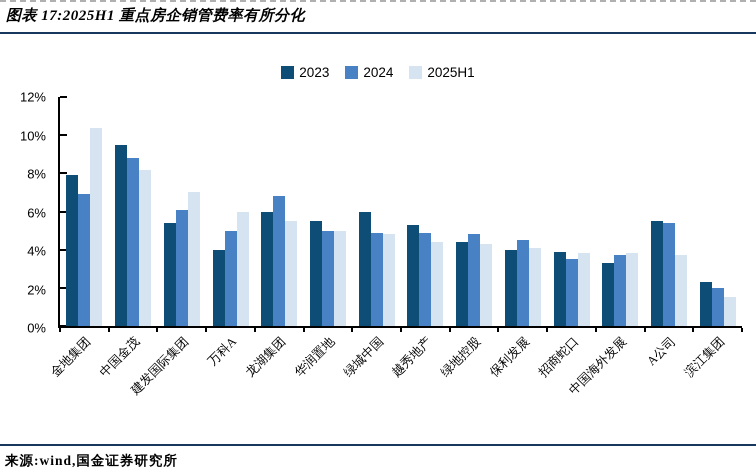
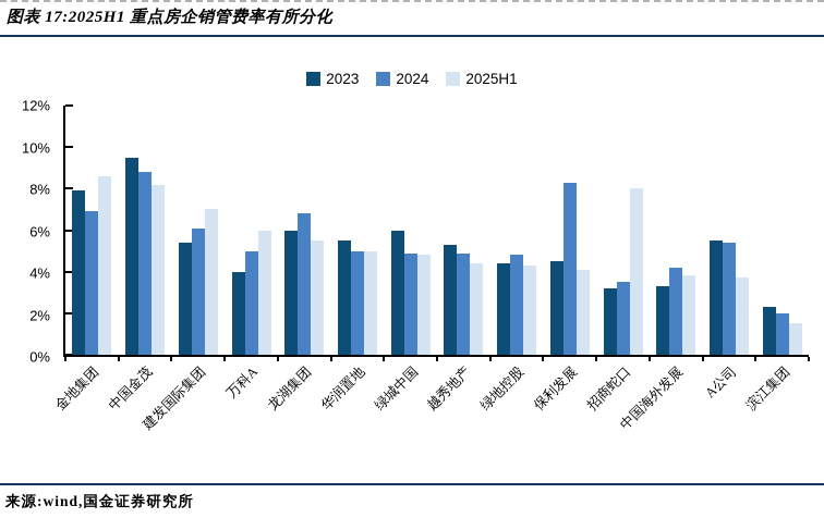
2025H1/金地集团: 10.4% -> 8.6%
2023/保利发展: 4.0% -> 4.5%
2024/保利发展: 4.5% -> 8.3%
2023/招商蛇口: 3.9% -> 3.2%
2025H1/招商蛇口: 3.8% -> 8.0%
2024/中国海外发展: 3.7% -> 4.2%
